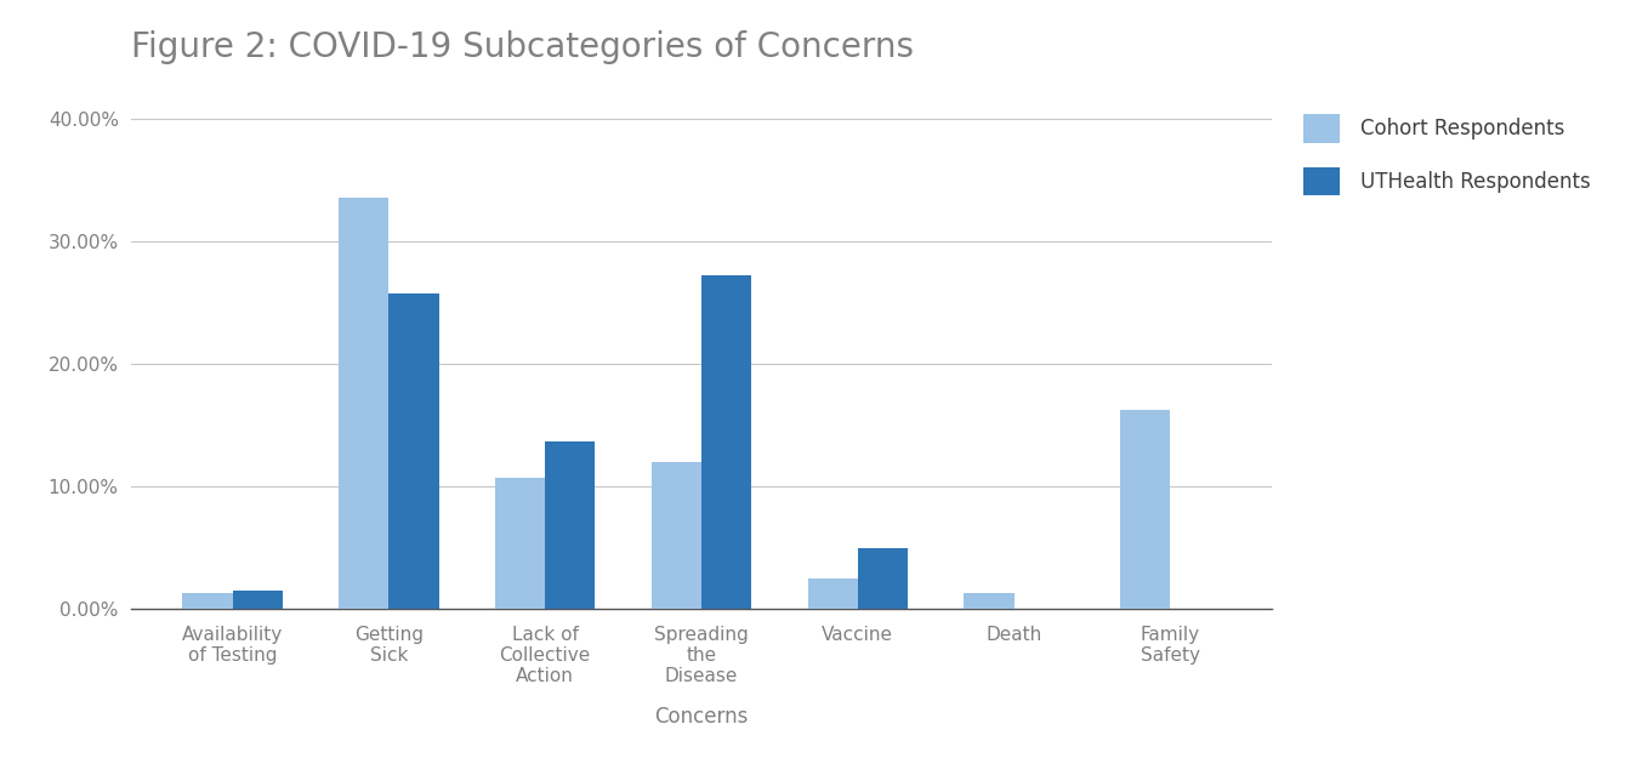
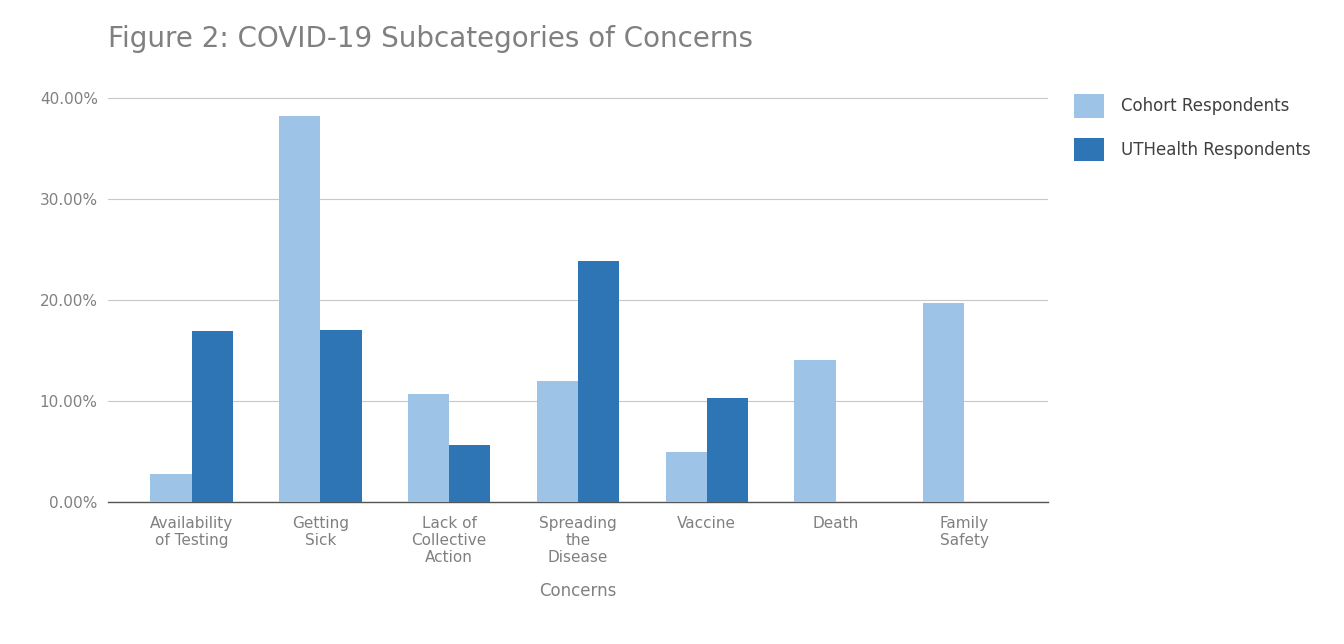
Cohort Respondents/Availability of Testing: 1.3% -> 2.8%
UTHealth Respondents/Availability of Testing: 1.5% -> 16.9%
Cohort Respondents/Getting Sick: 33.5% -> 38.2%
UTHealth Respondents/Getting Sick: 25.7% -> 17.0%
UTHealth Respondents/Lack of Collective Action: 13.7% -> 5.7%
UTHealth Respondents/Spreading the Disease: 27.2% -> 23.8%
Cohort Respondents/Vaccine: 2.5% -> 5.0%
UTHealth Respondents/Vaccine: 5.0% -> 10.3%
Cohort Respondents/Death: 1.3% -> 14.1%
Cohort Respondents/Family Safety: 16.2% -> 19.7%
